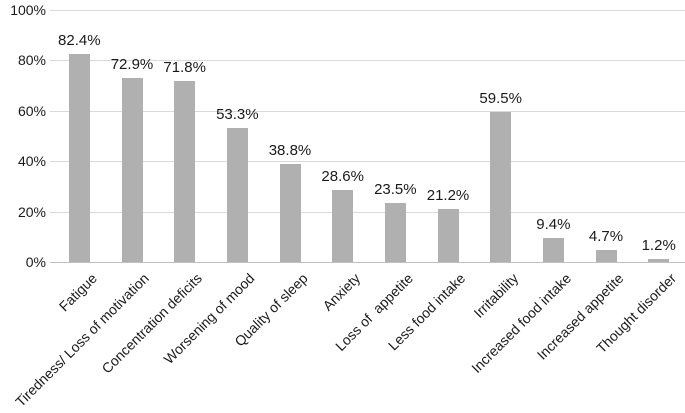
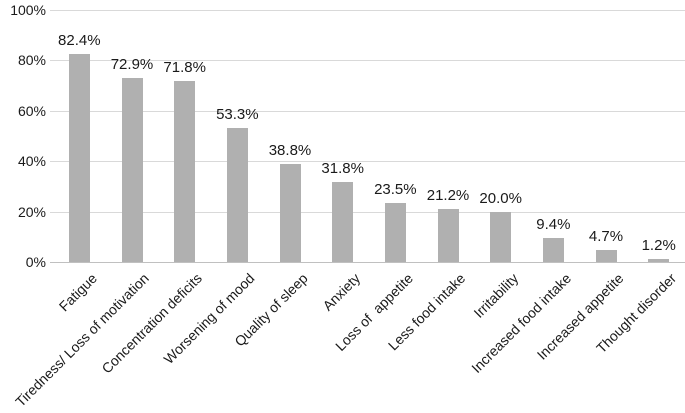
Anxiety: 28.6% -> 31.8%
Irritability: 59.5% -> 20.0%
